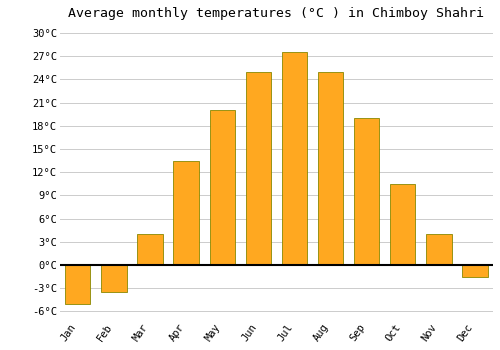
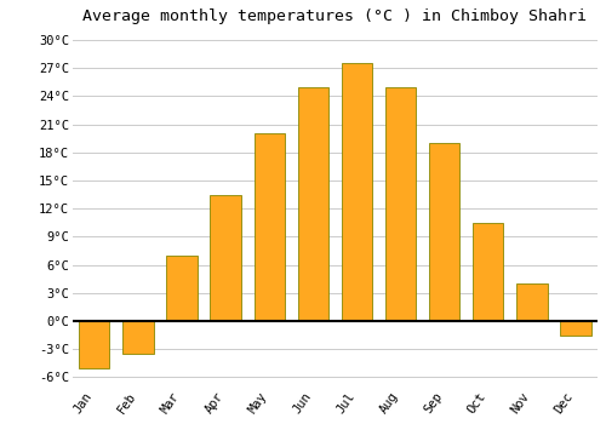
Mar: 4.0°C -> 7.0°C
